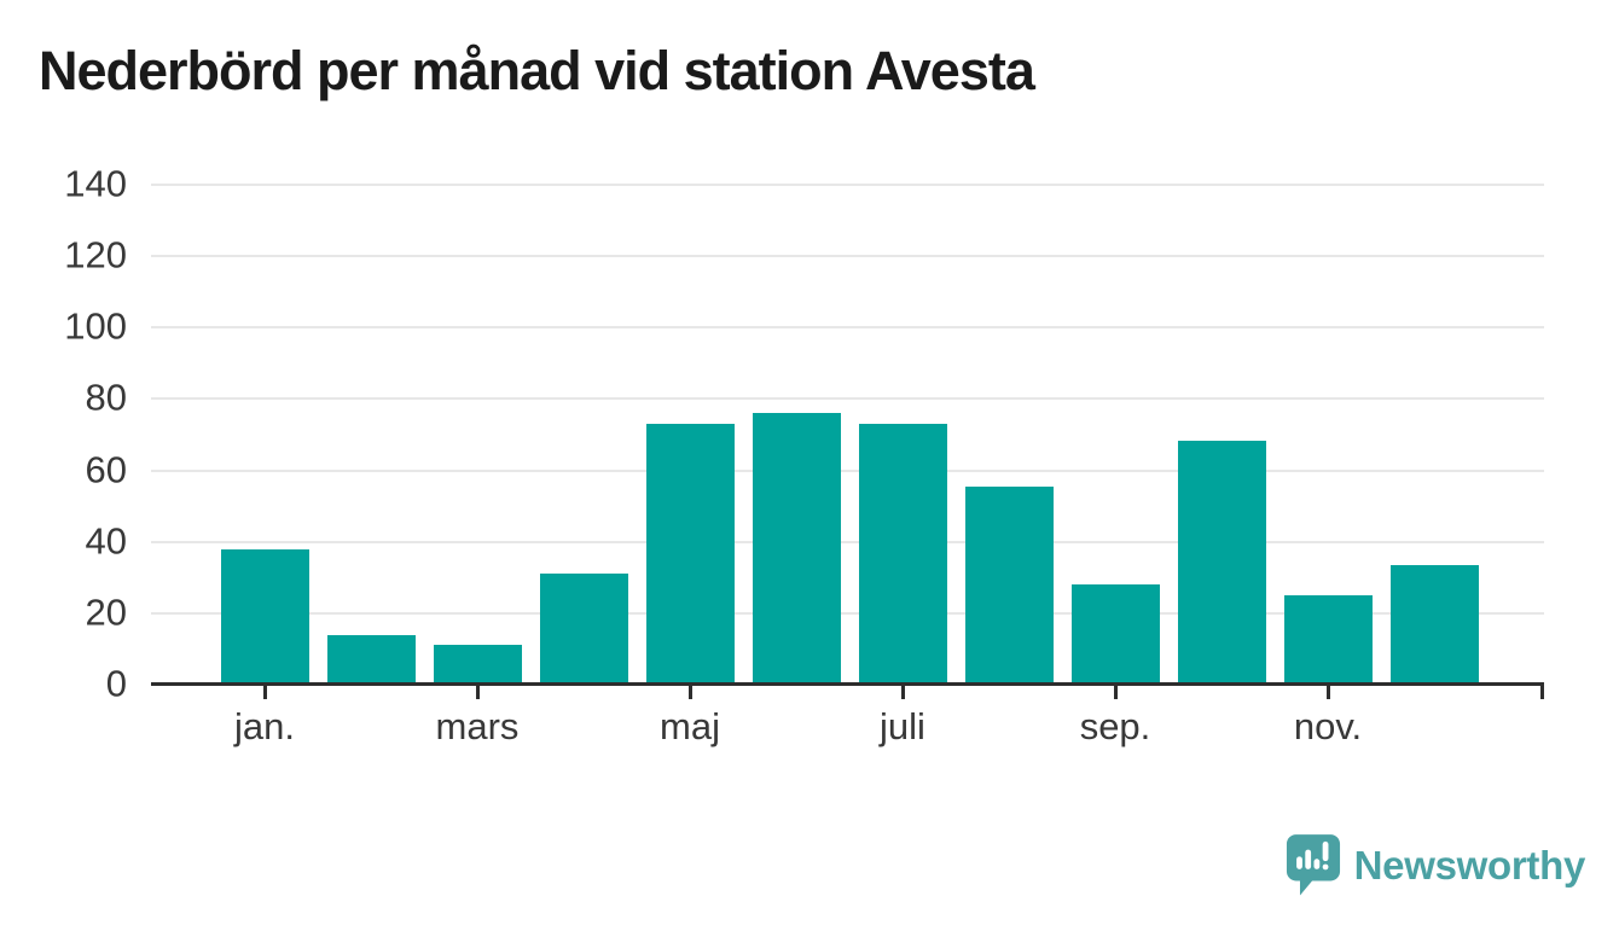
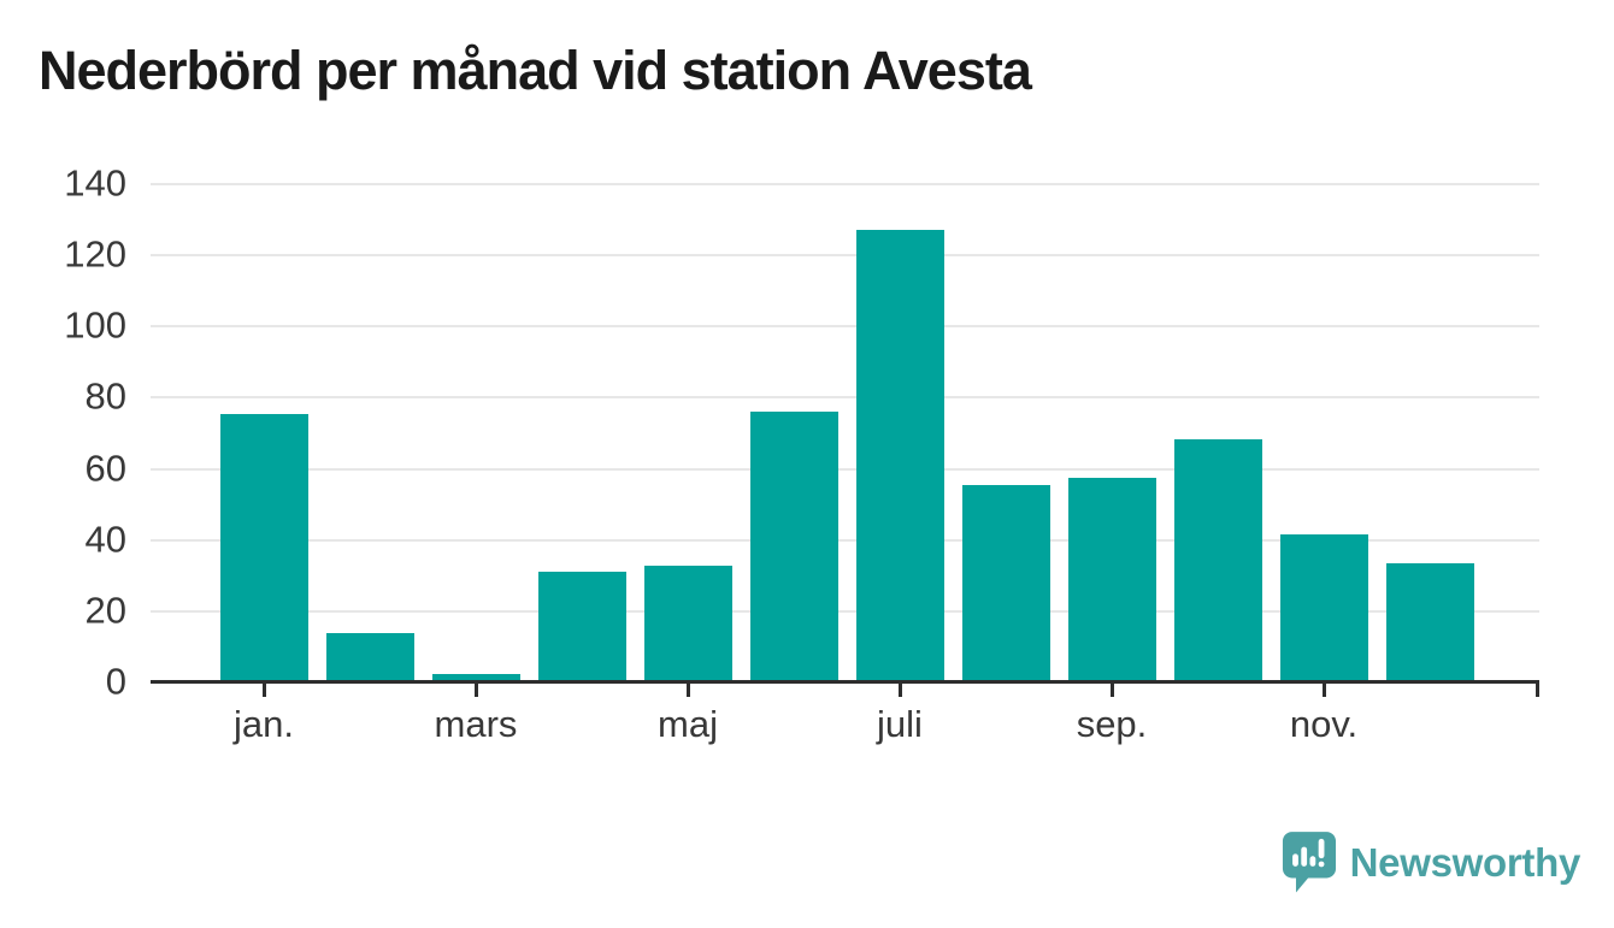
jan.: 38 -> 76
mars: 11 -> 2
maj: 73 -> 33
juli: 73 -> 127
sep.: 28 -> 58
nov.: 25 -> 42
